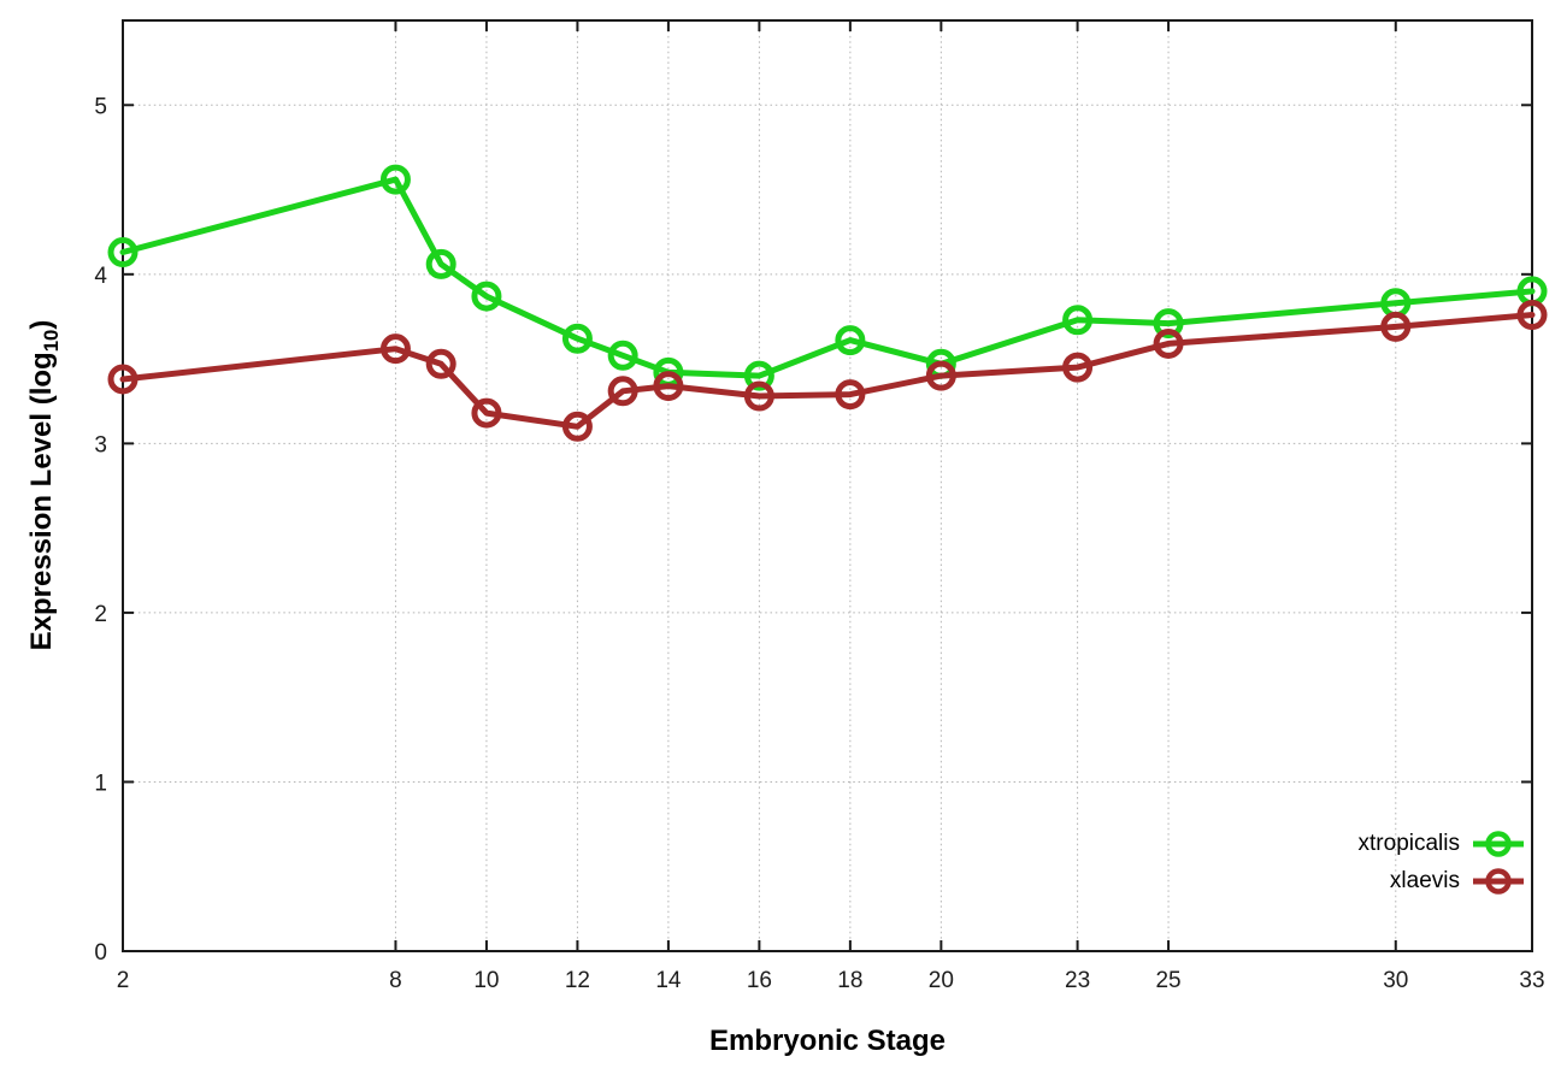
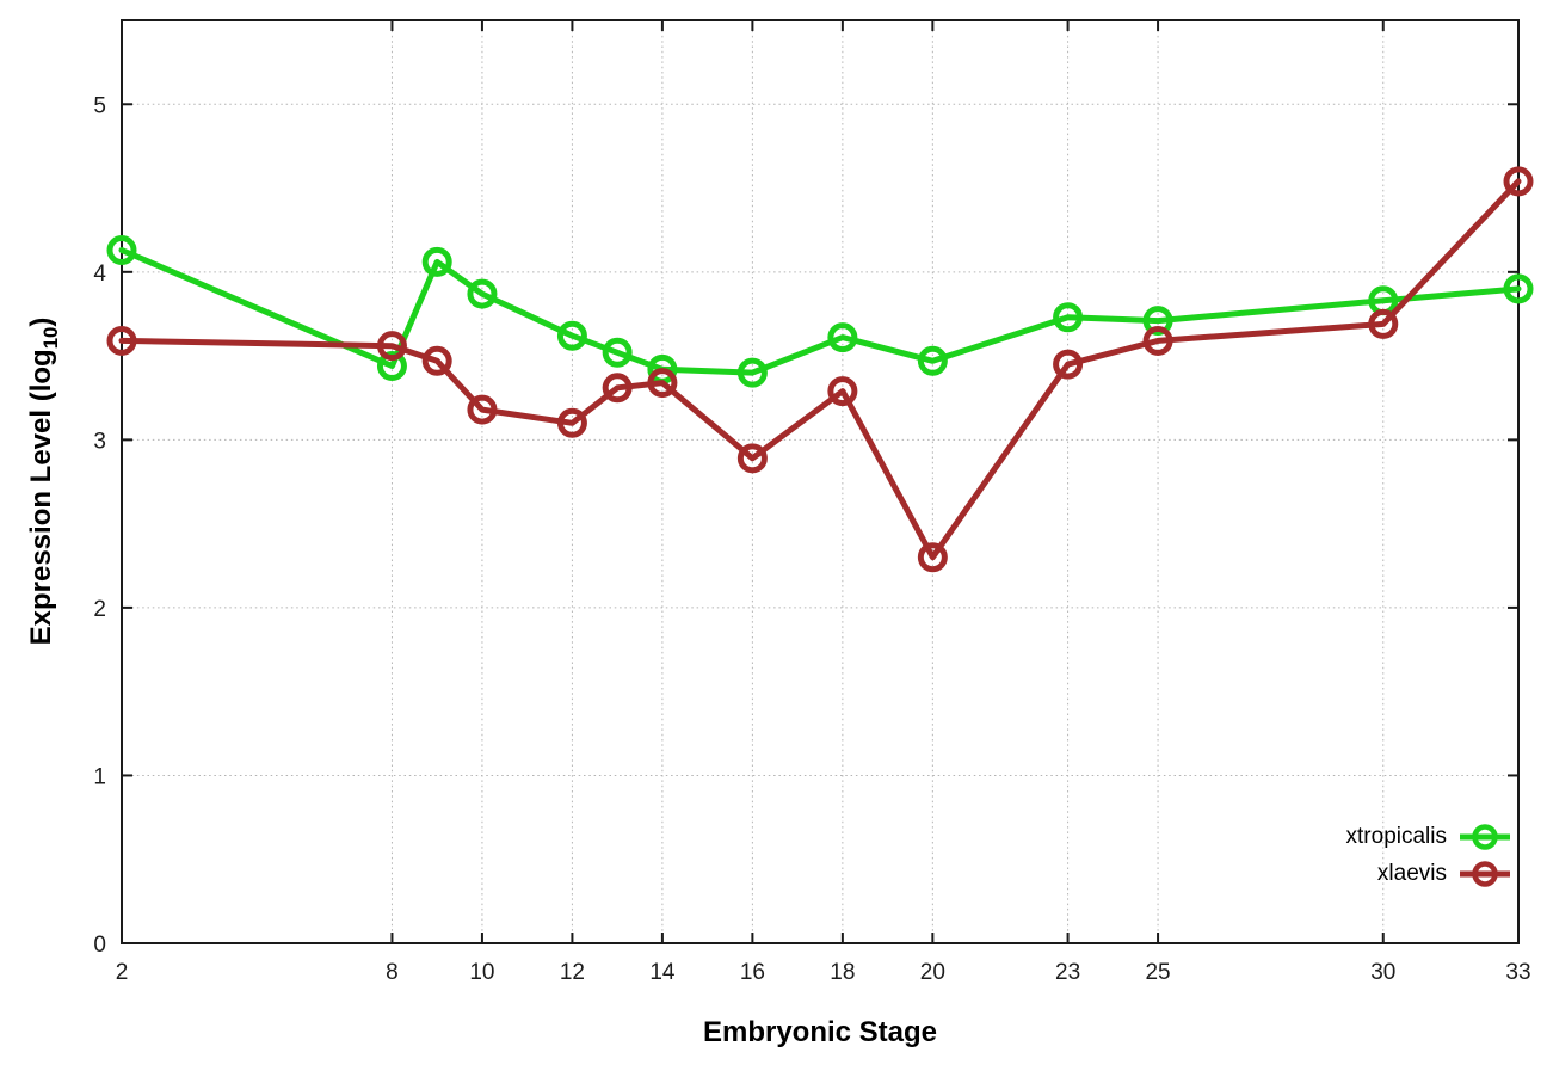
xlaevis/2: 3.38 -> 3.59
xtropicalis/8: 4.56 -> 3.44
xlaevis/16: 3.28 -> 2.89
xlaevis/20: 3.40 -> 2.30
xlaevis/33: 3.76 -> 4.54
